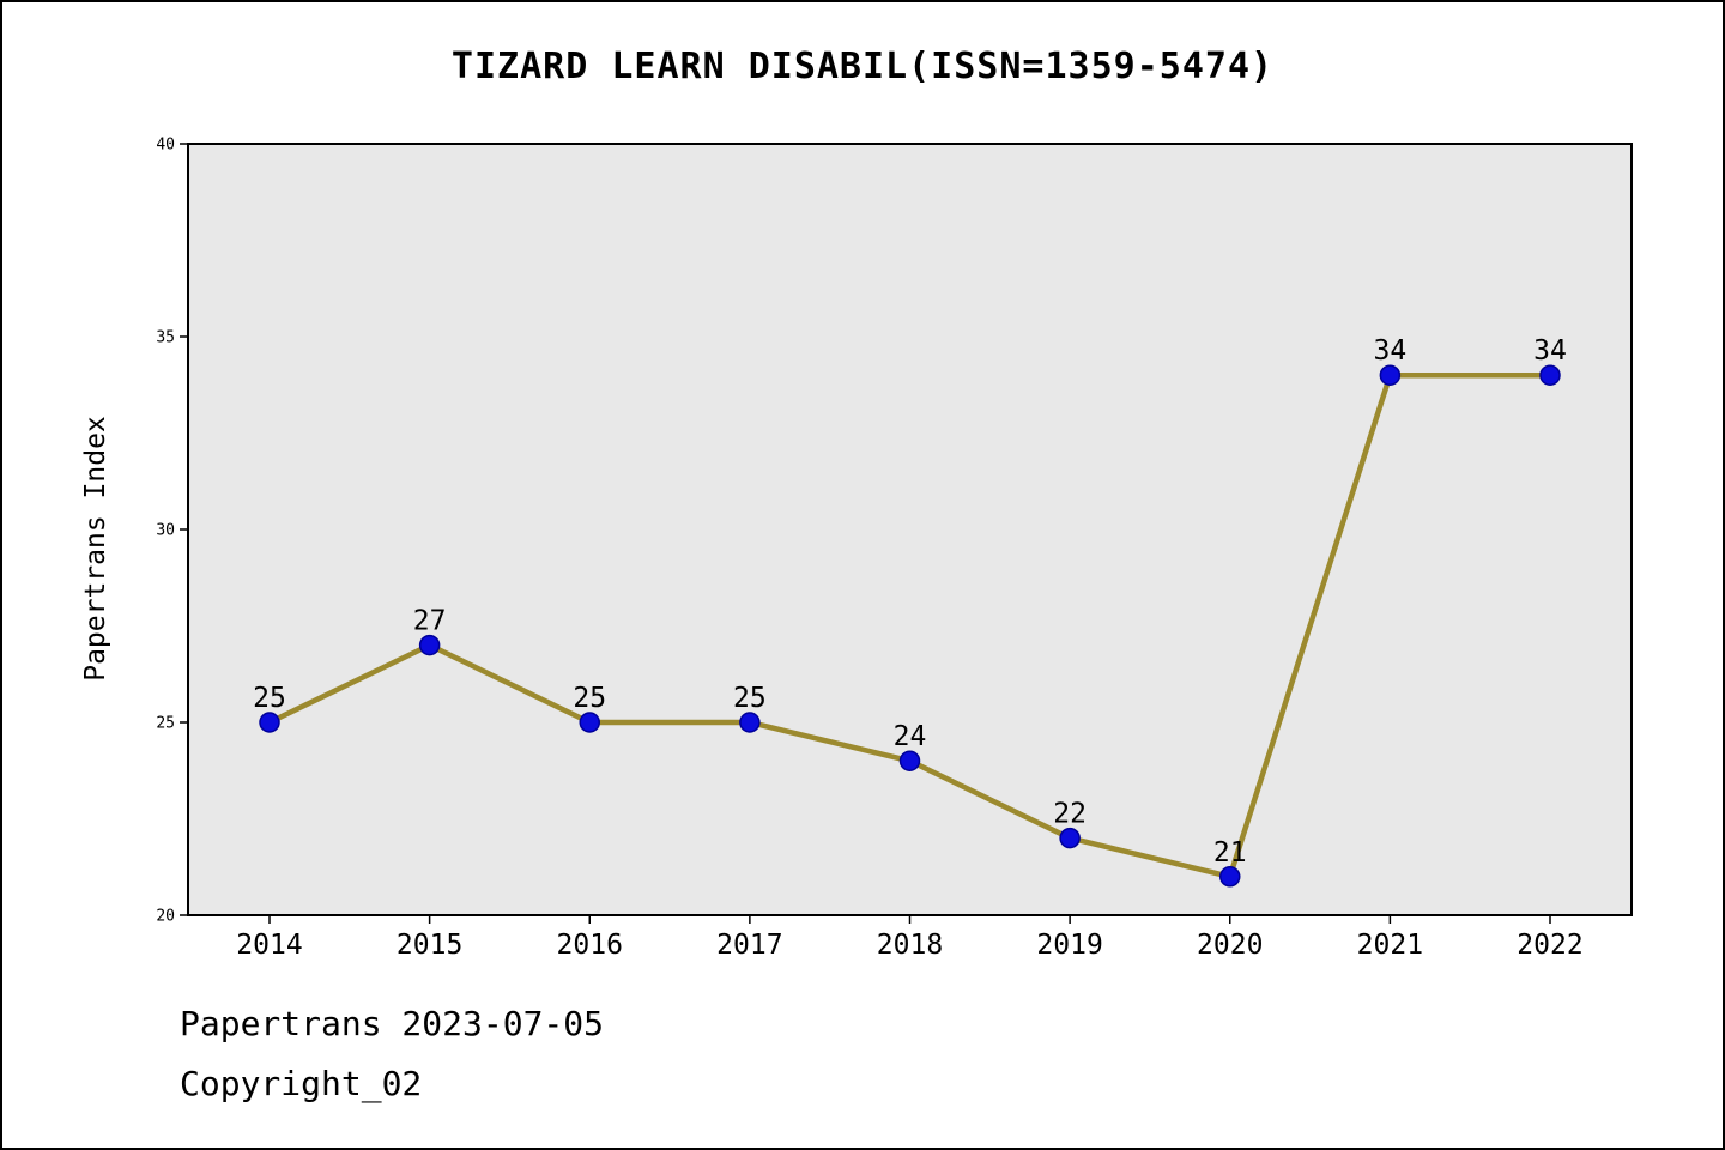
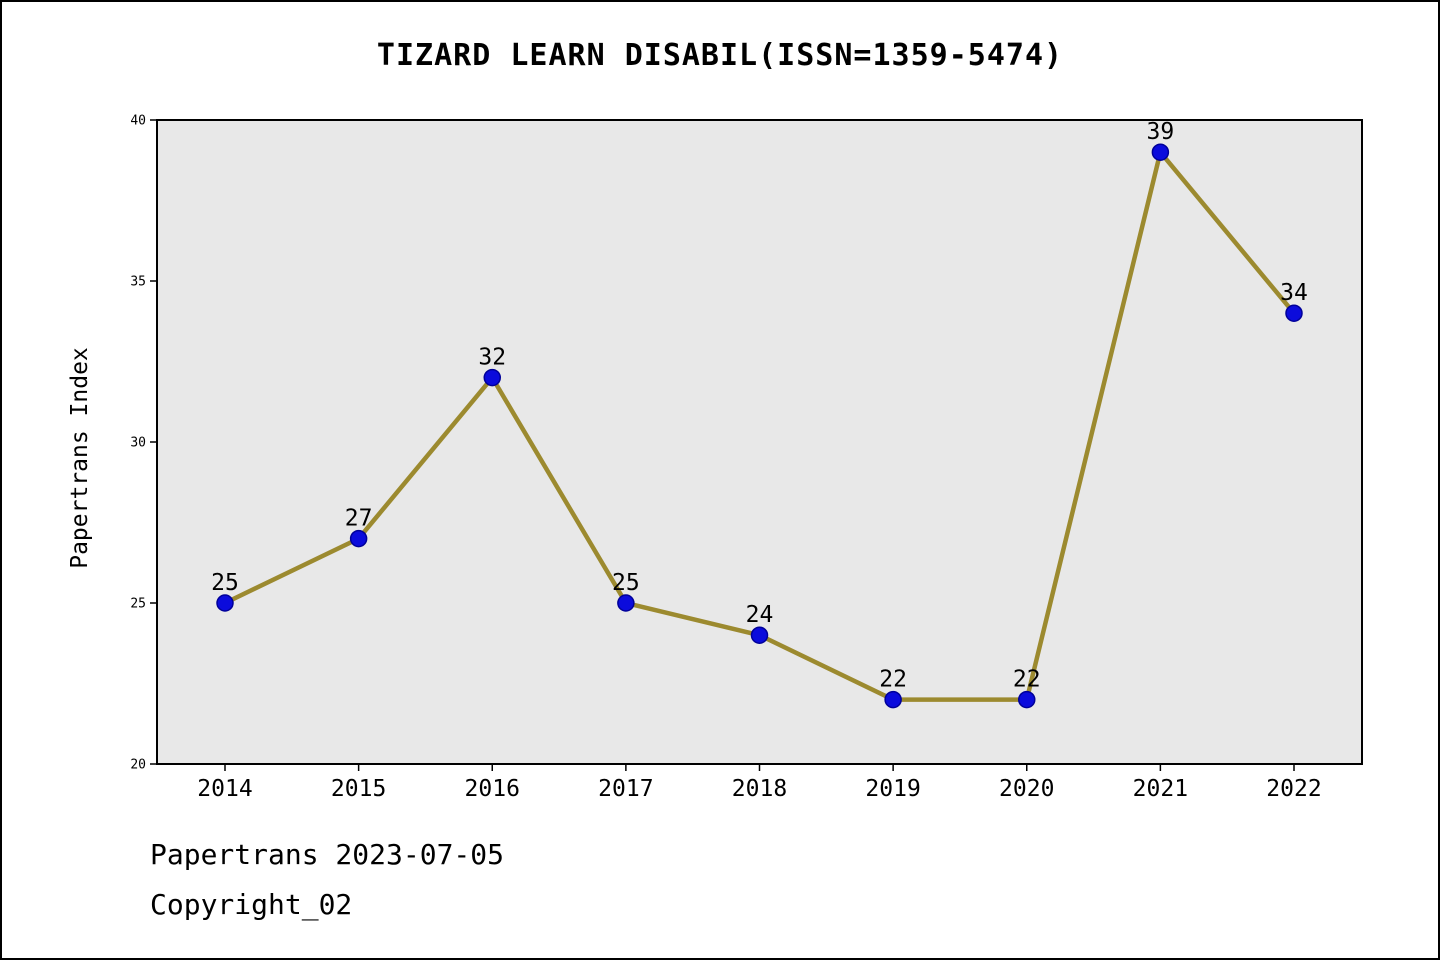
2016: 25 -> 32
2020: 21 -> 22
2021: 34 -> 39
